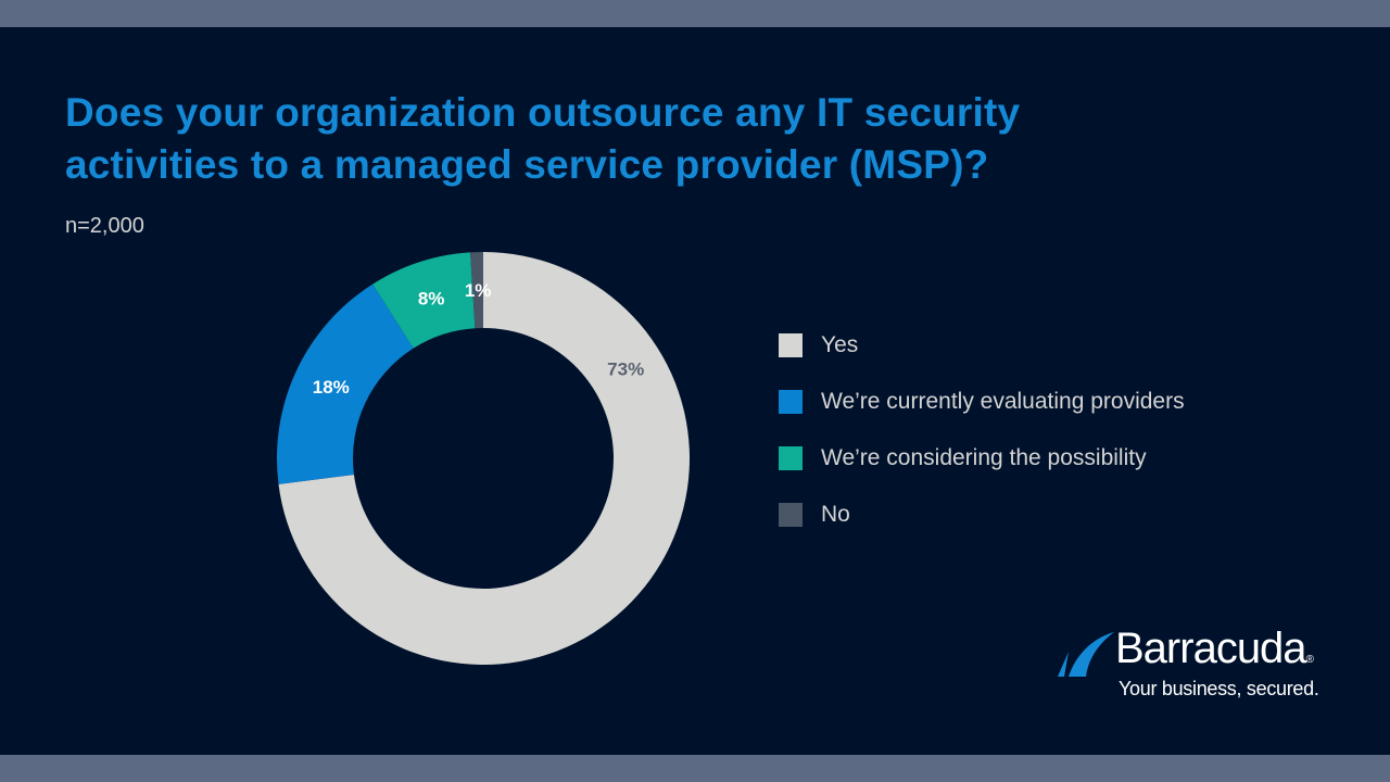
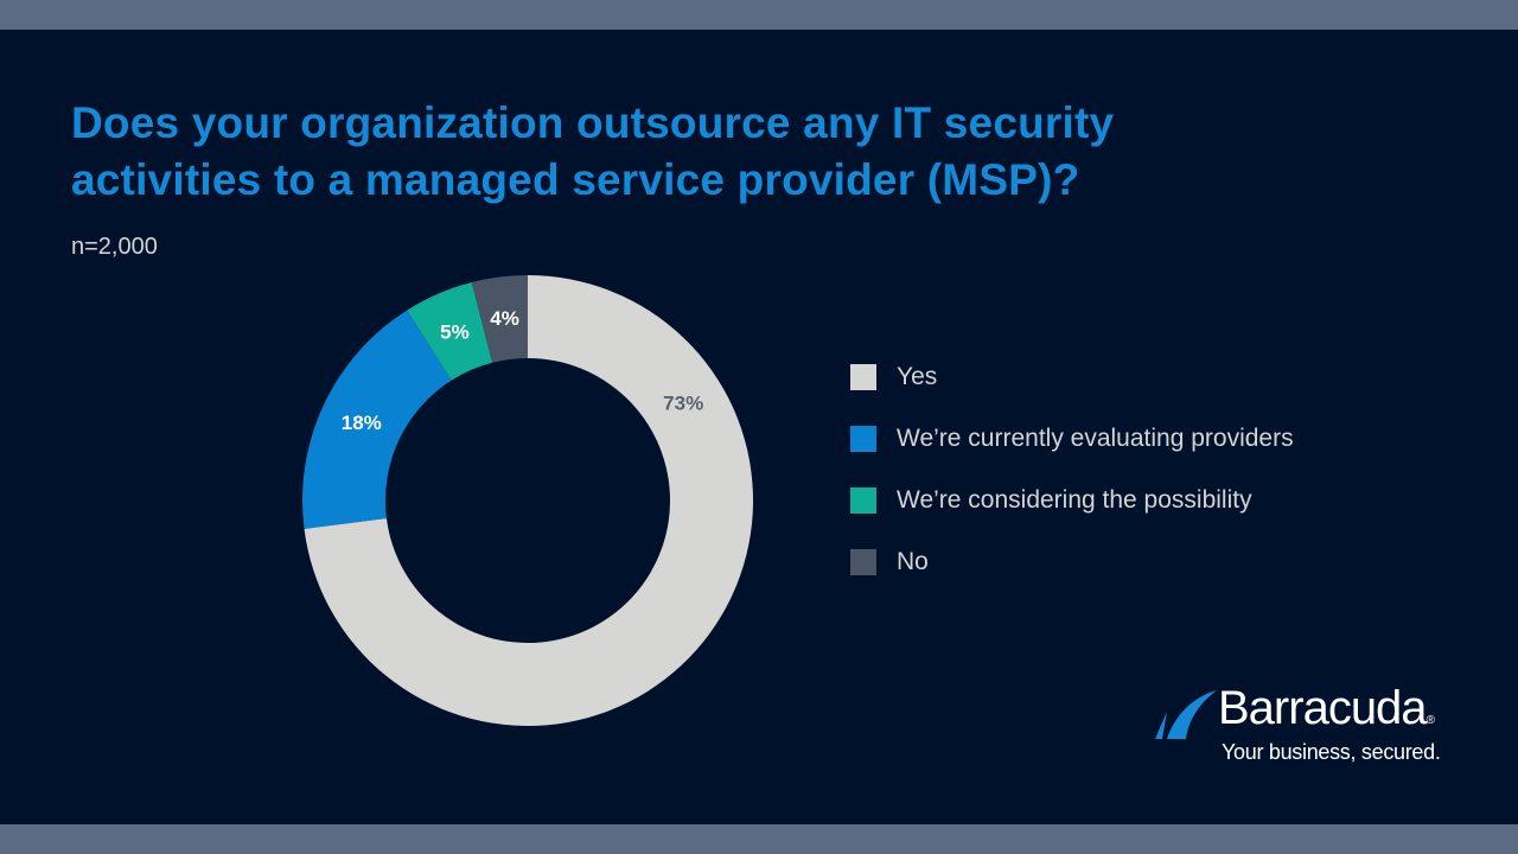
We’re considering the possibility: 8% -> 5%
No: 1% -> 4%
